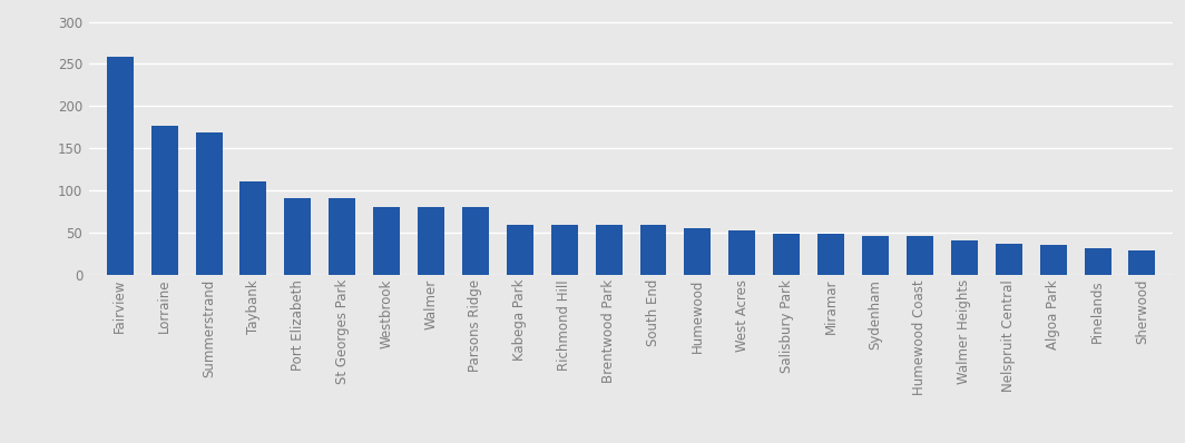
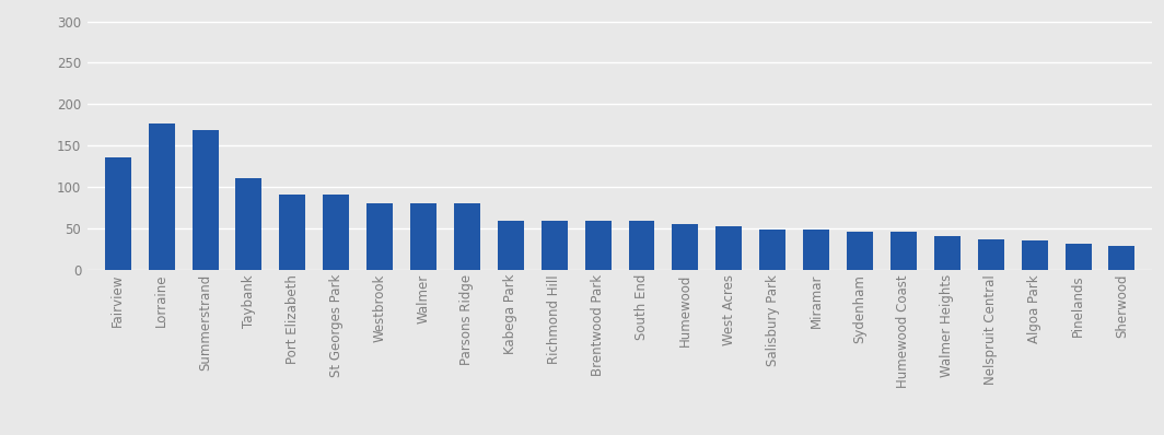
Fairview: 258 -> 136
